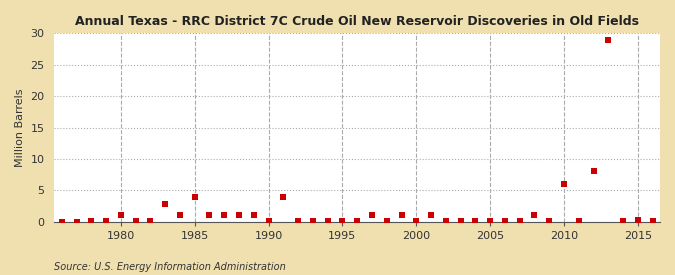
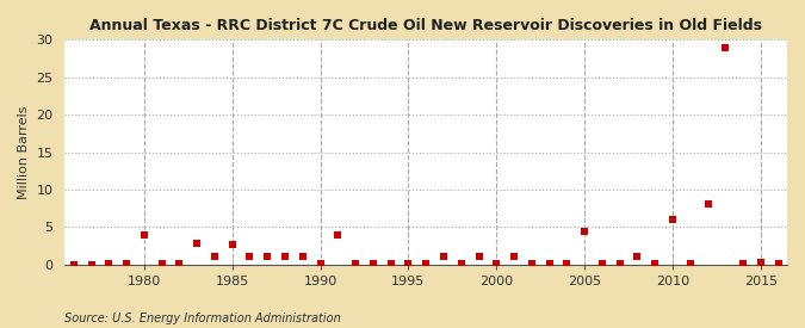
1980: 1.1 -> 4.0
1985: 4.0 -> 2.6
2005: 0.1 -> 4.4
